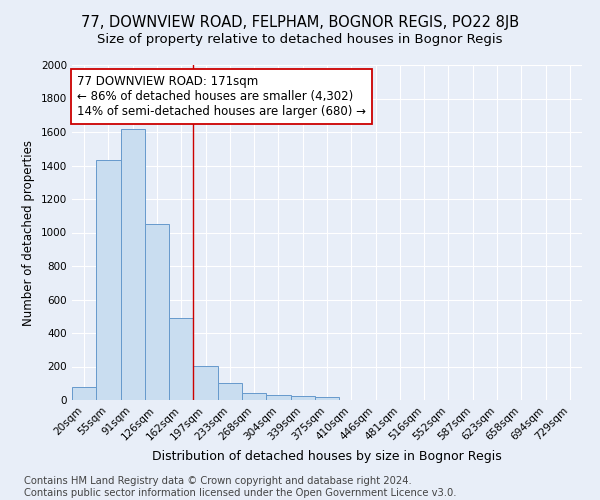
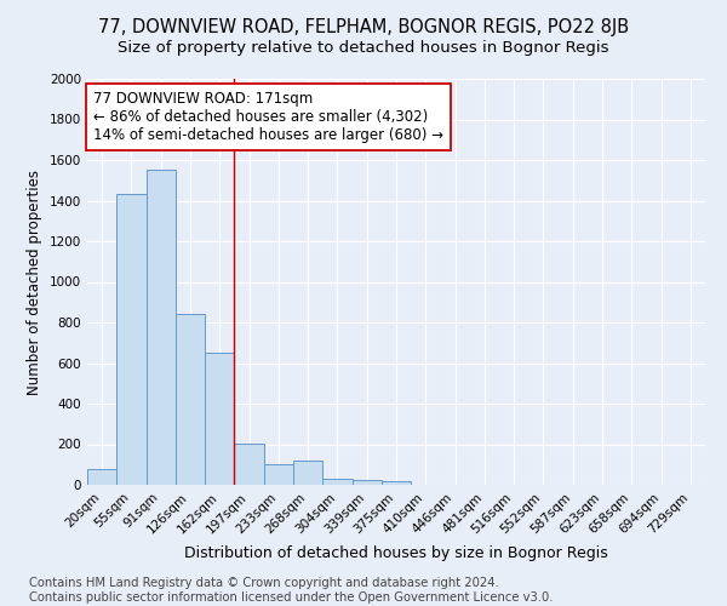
91sqm: 1620 -> 1550
126sqm: 1050 -> 840
162sqm: 490 -> 650
268sqm: 40 -> 120
